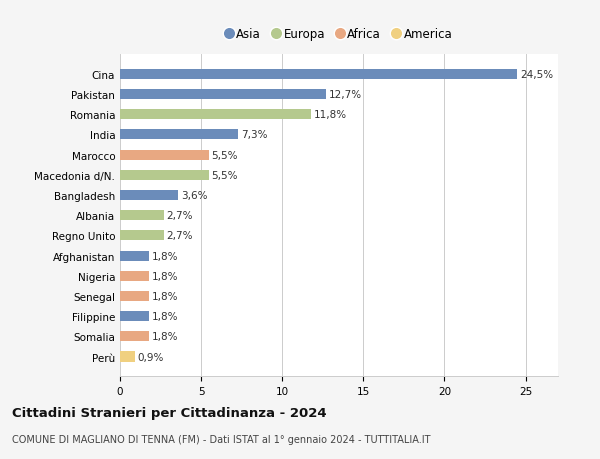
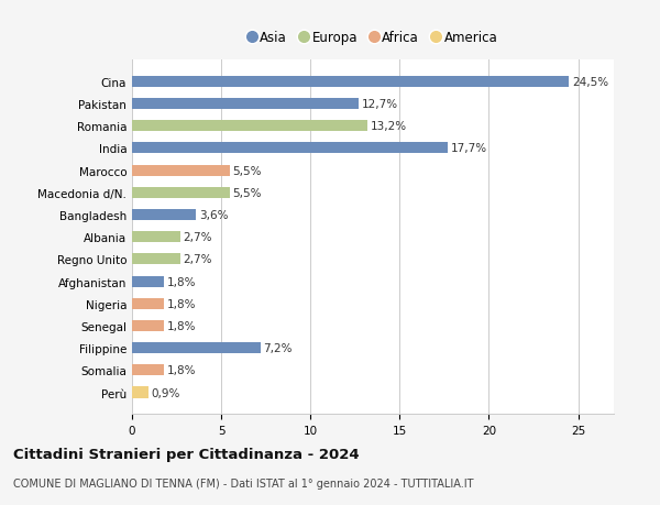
Romania: 11,8% -> 13,2%
India: 7,3% -> 17,7%
Filippine: 1,8% -> 7,2%
